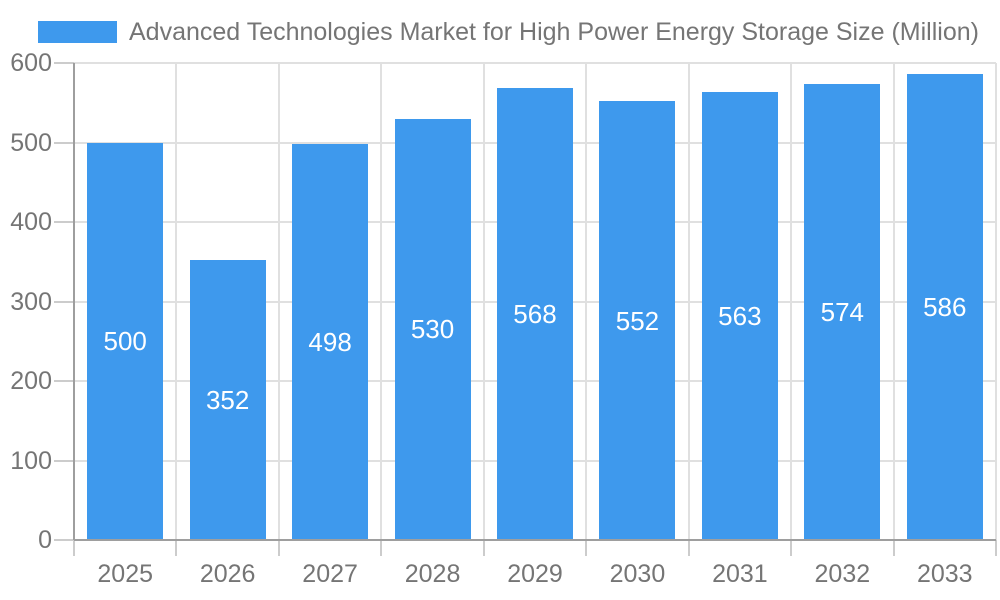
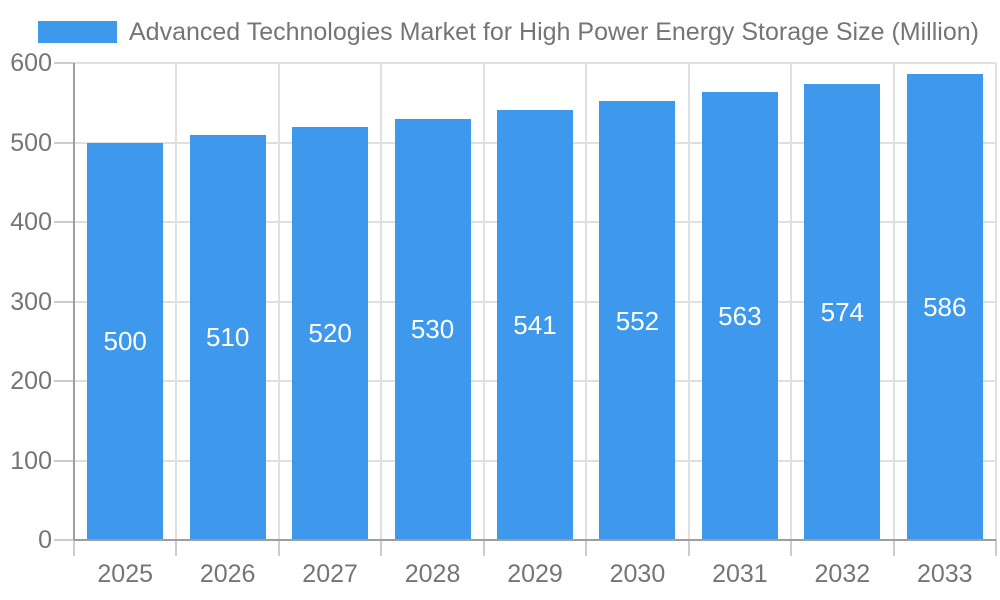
2026: 352 -> 510
2027: 498 -> 520
2029: 568 -> 541
